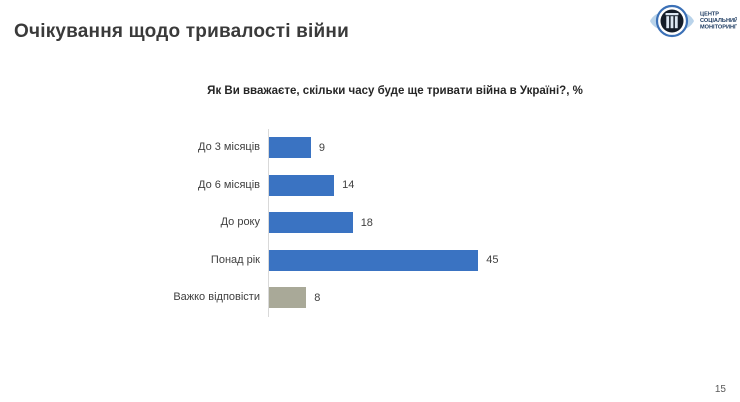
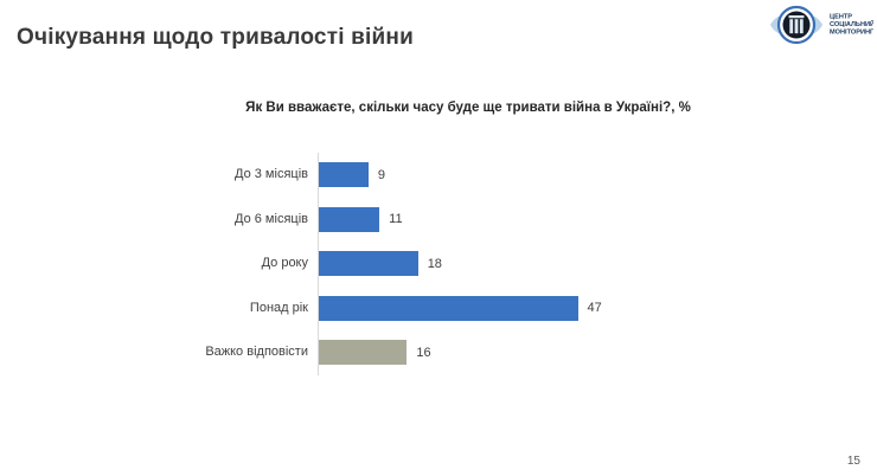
До 6 місяців: 14 -> 11
Понад рік: 45 -> 47
Важко відповісти: 8 -> 16
